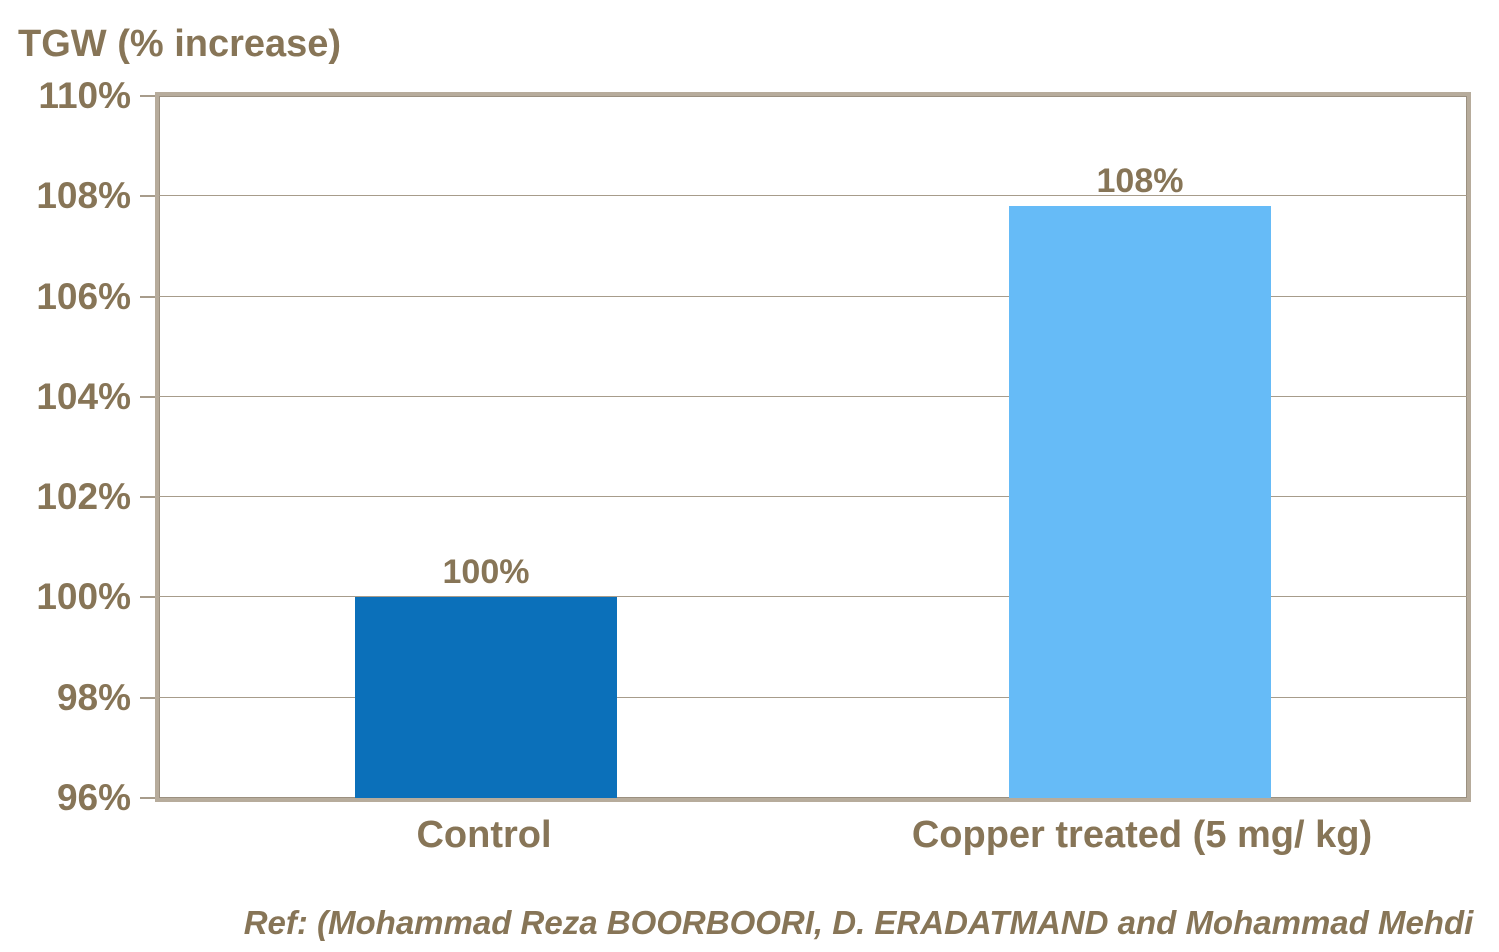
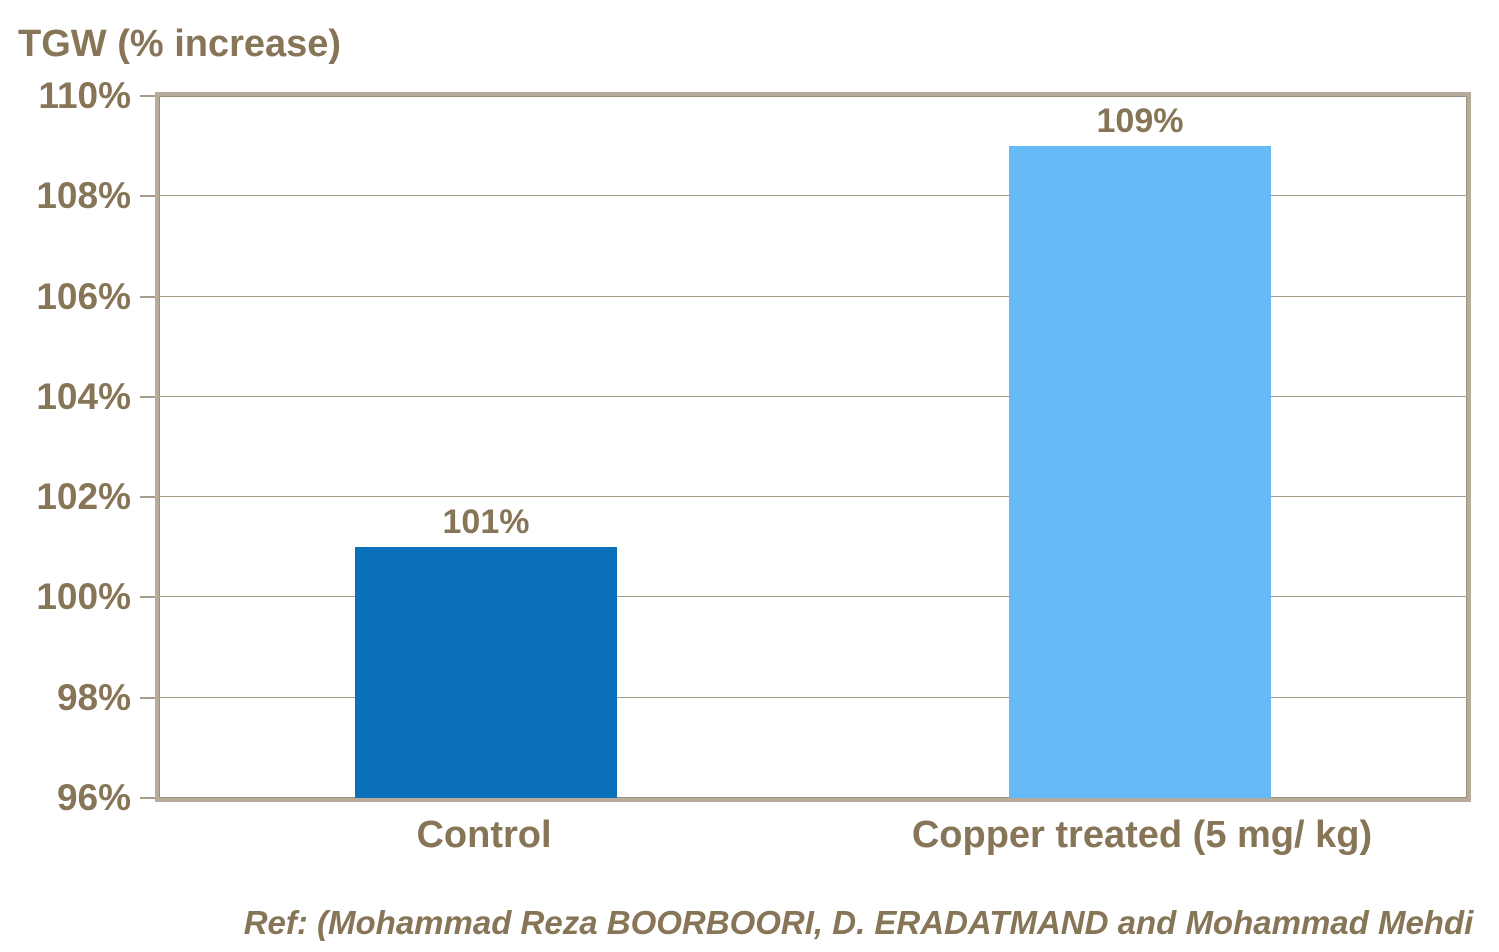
Control: 100% -> 101%
Copper treated (5 mg/ kg): 108% -> 109%
